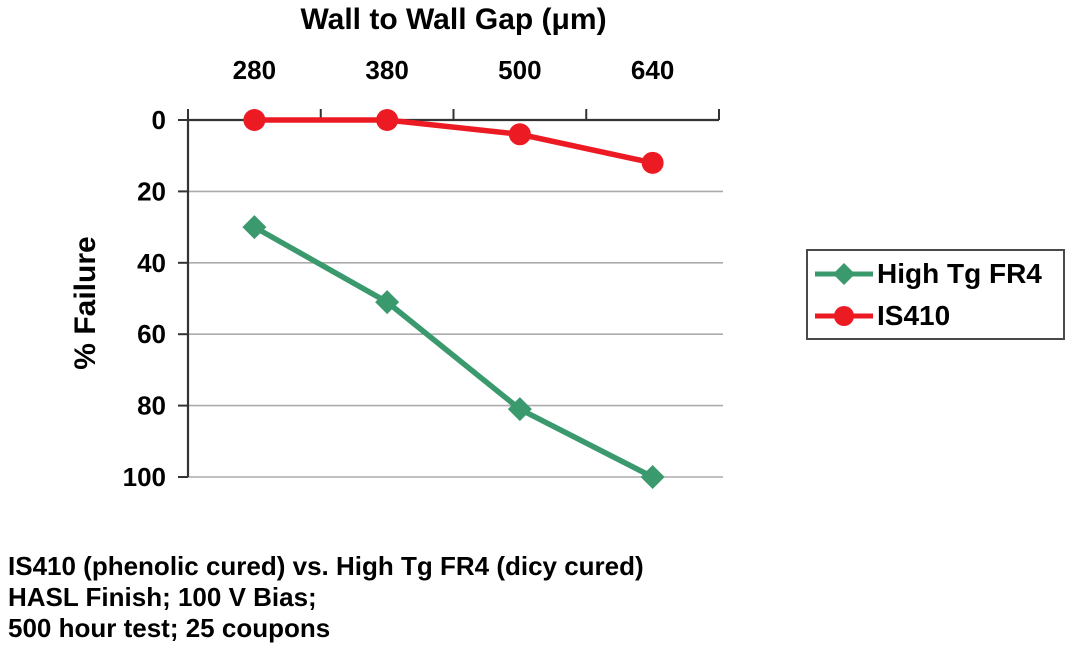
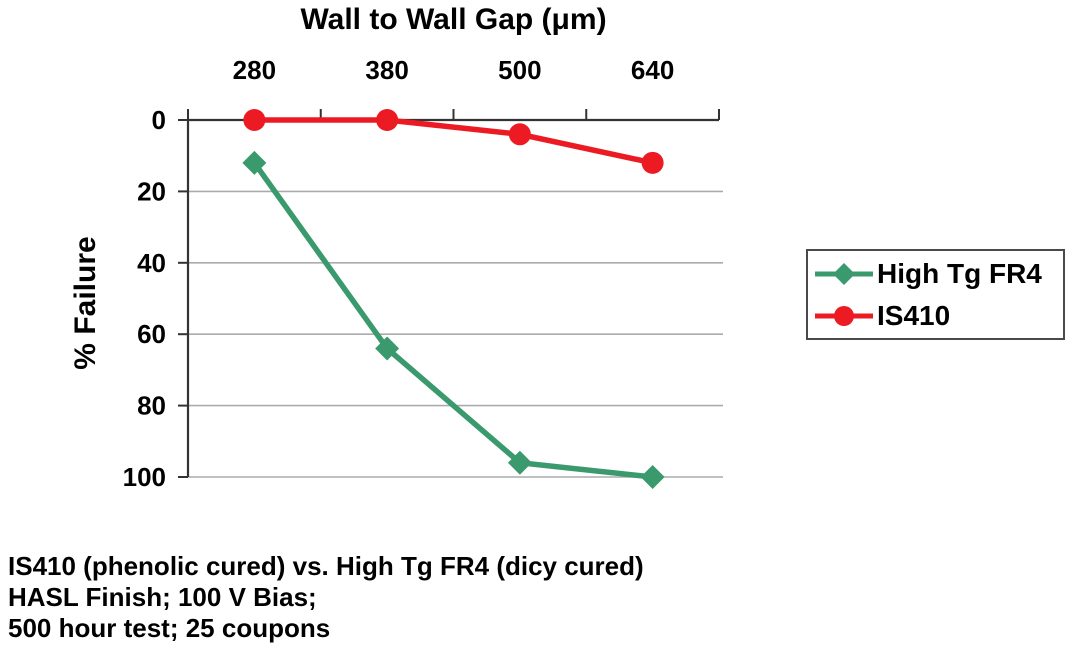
High Tg FR4/280: 30 -> 12
High Tg FR4/380: 51 -> 64
High Tg FR4/500: 81 -> 96
